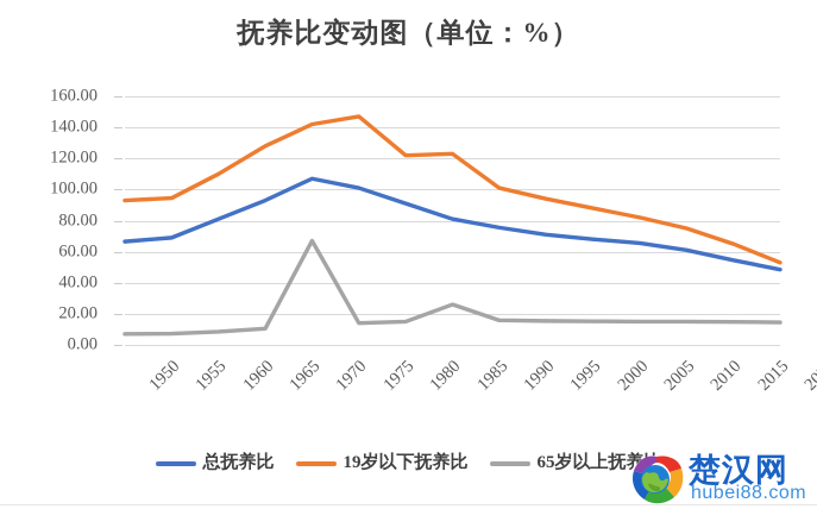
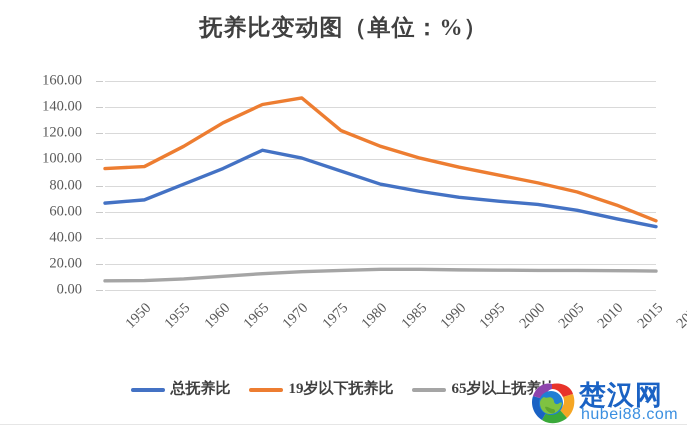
65岁以上抚养比/1970: 67 -> 12
19岁以下抚养比/1985: 123 -> 110
65岁以上抚养比/1985: 26 -> 16
